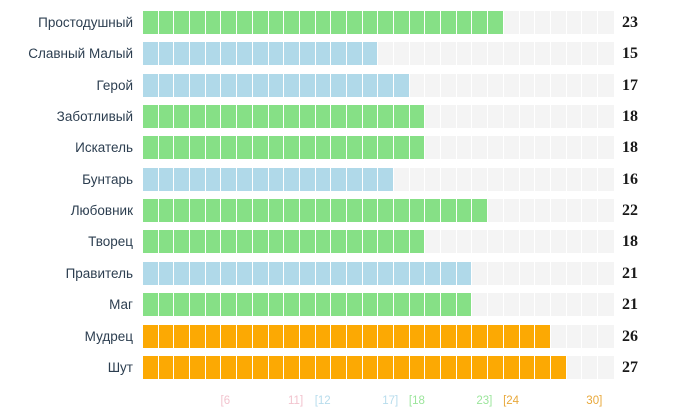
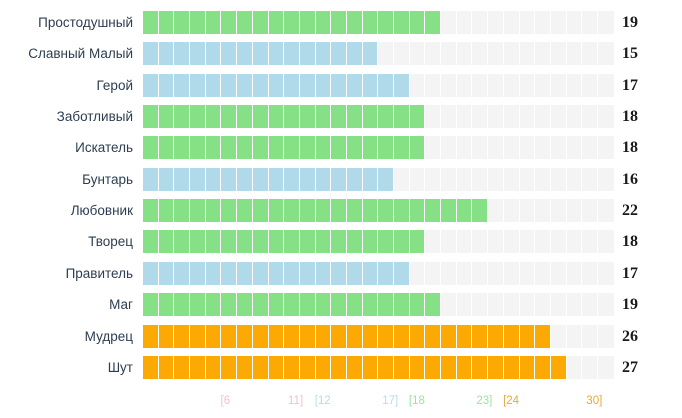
Простодушный: 23 -> 19
Правитель: 21 -> 17
Маг: 21 -> 19
